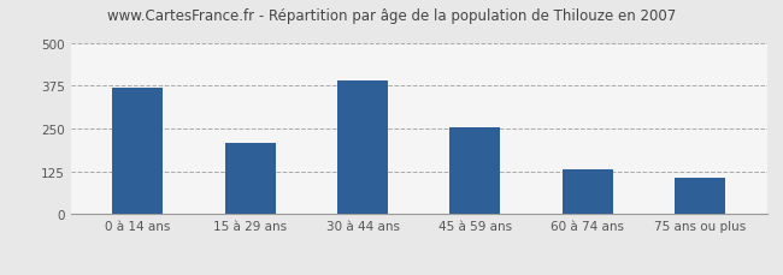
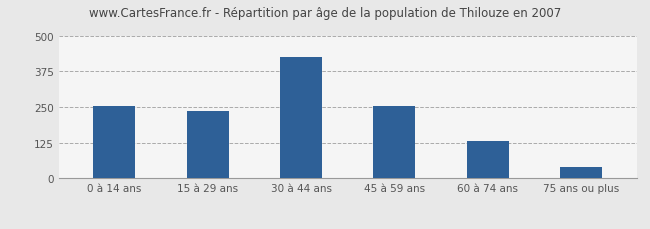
0 à 14 ans: 370 -> 255
15 à 29 ans: 210 -> 235
30 à 44 ans: 390 -> 425
75 ans ou plus: 105 -> 40
